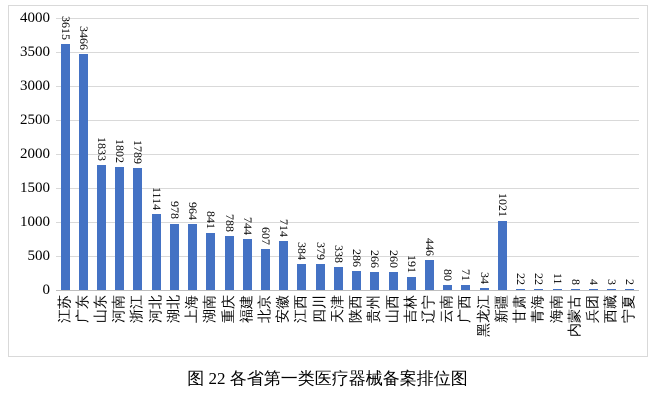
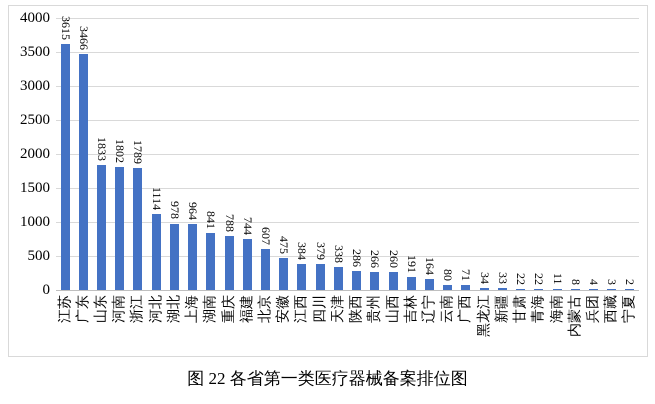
安徽: 714 -> 475
辽宁: 446 -> 164
新疆: 1021 -> 33
